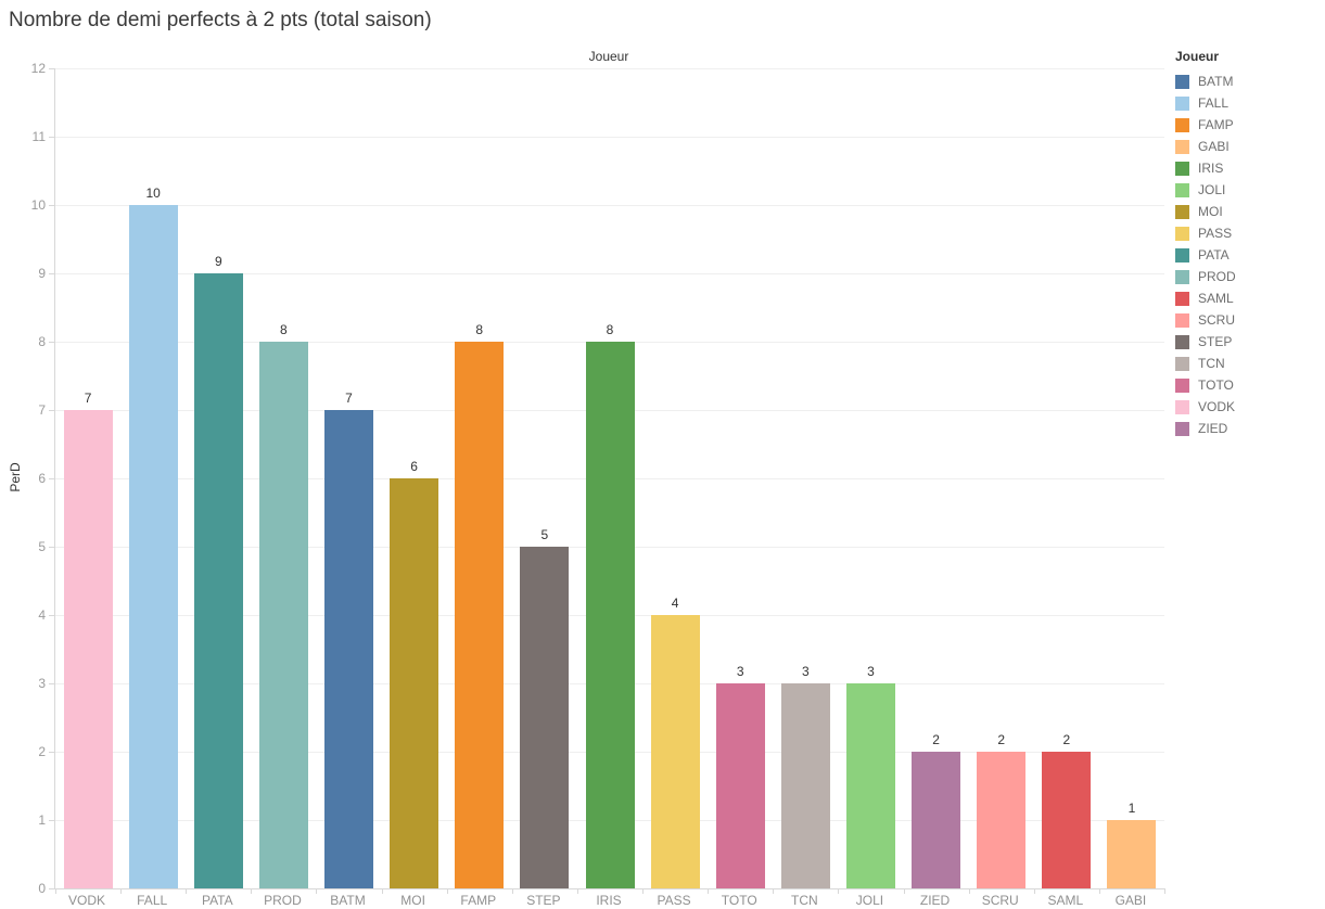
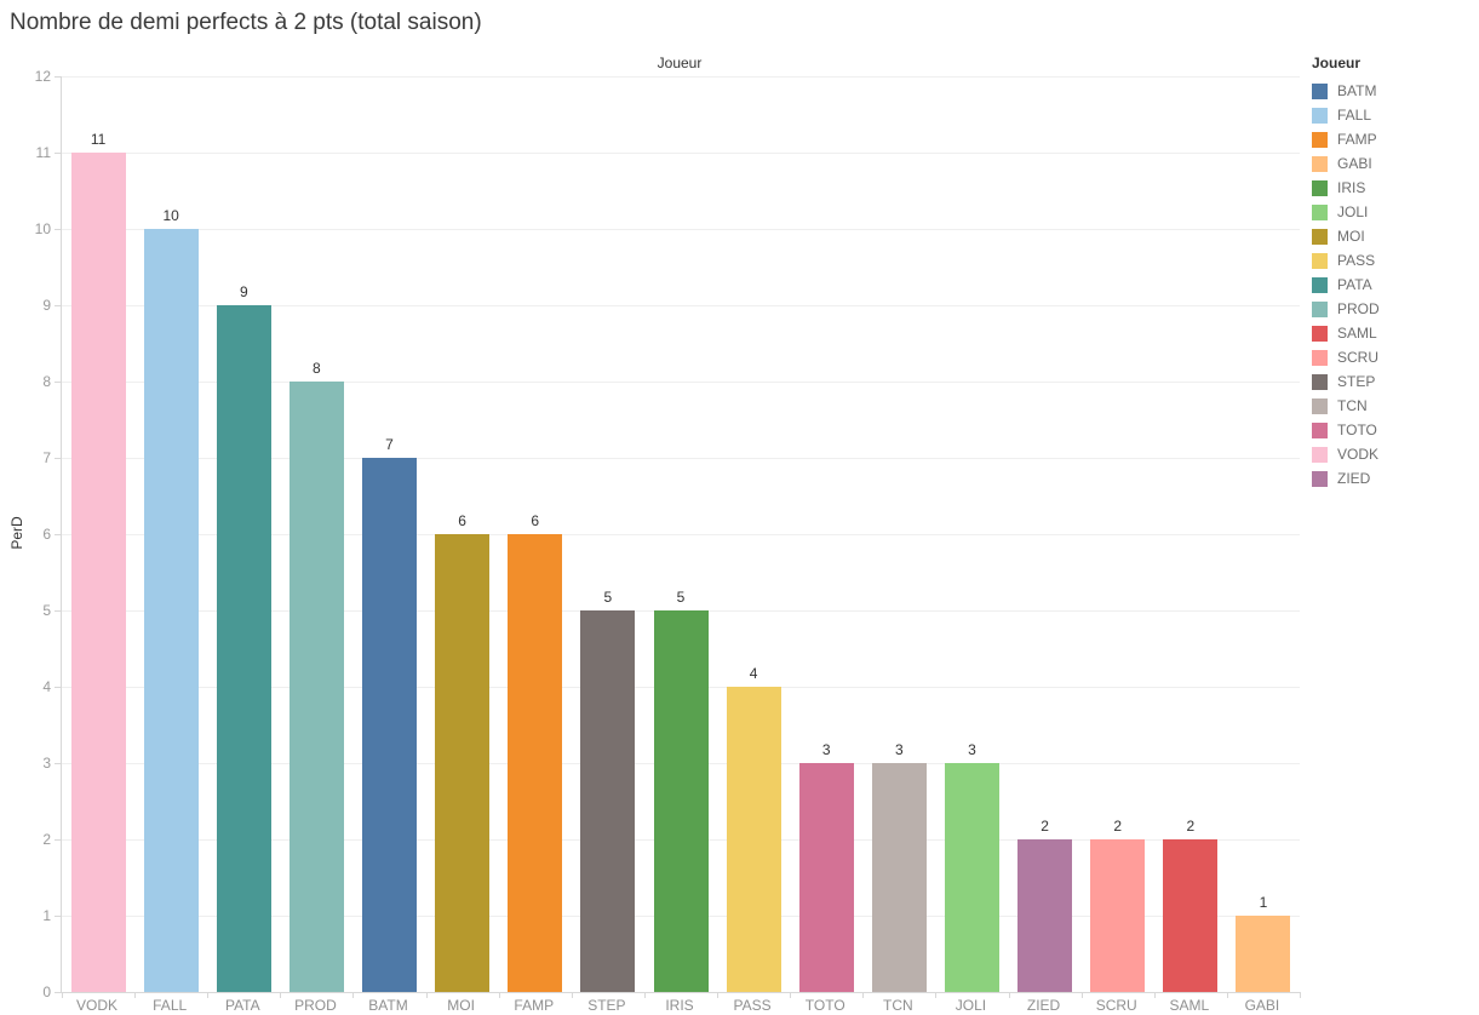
VODK: 7 -> 11
FAMP: 8 -> 6
IRIS: 8 -> 5
